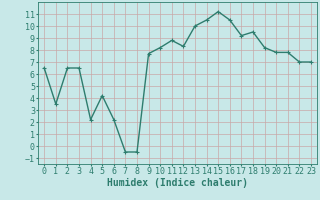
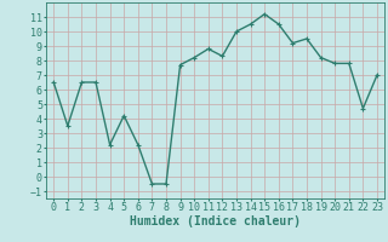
22: 7.0 -> 4.7
